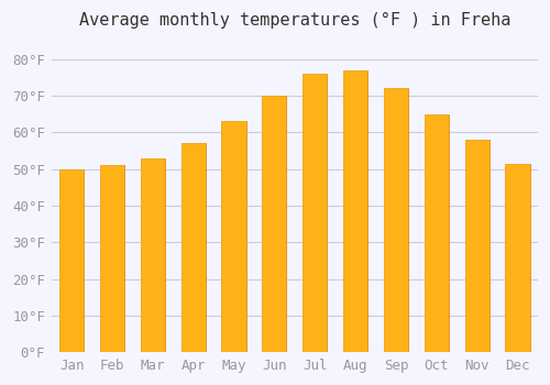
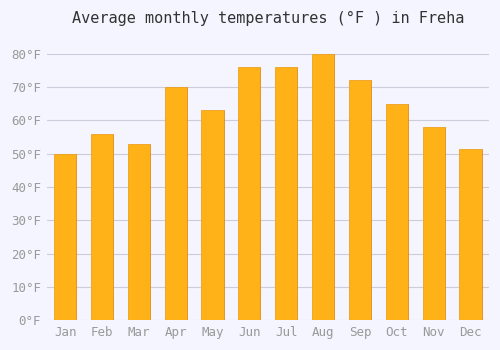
Feb: 51.0°F -> 56.0°F
Apr: 57.0°F -> 70.0°F
Jun: 70.0°F -> 76.0°F
Aug: 77.0°F -> 80.0°F
